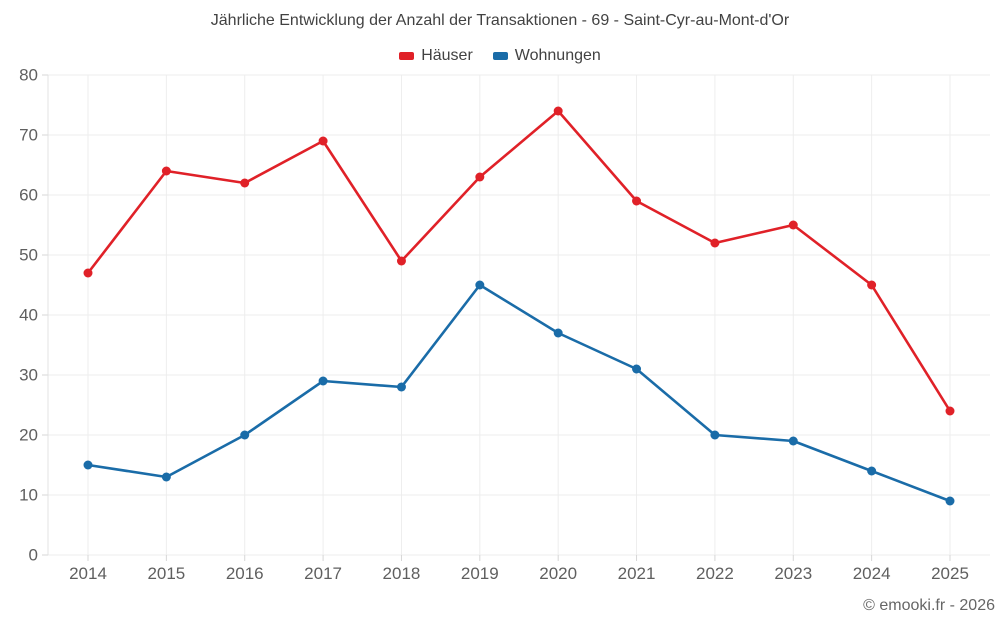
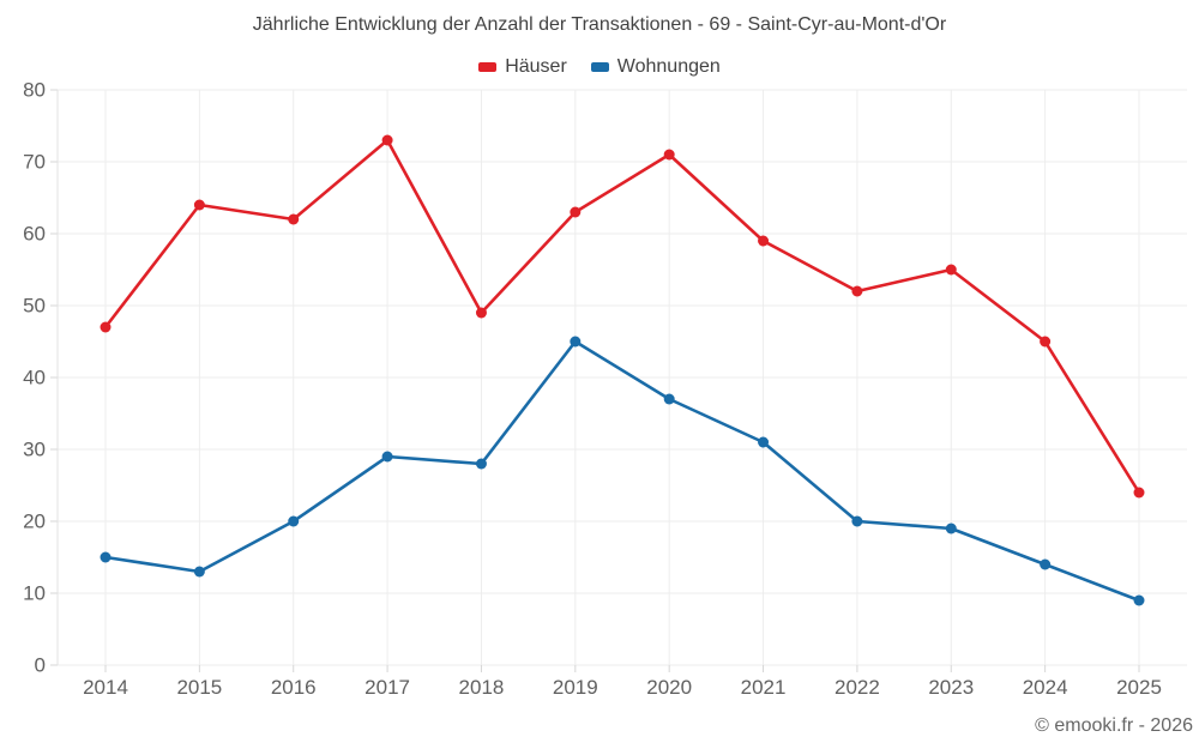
Häuser/2017: 69 -> 73
Häuser/2020: 74 -> 71
